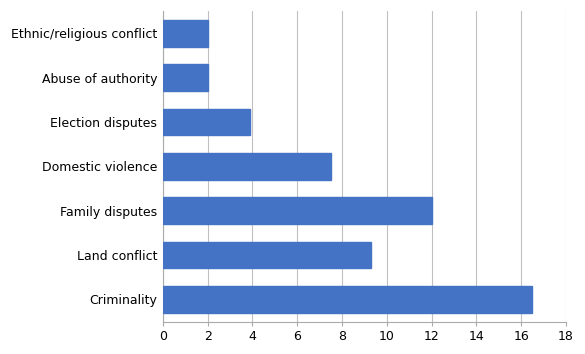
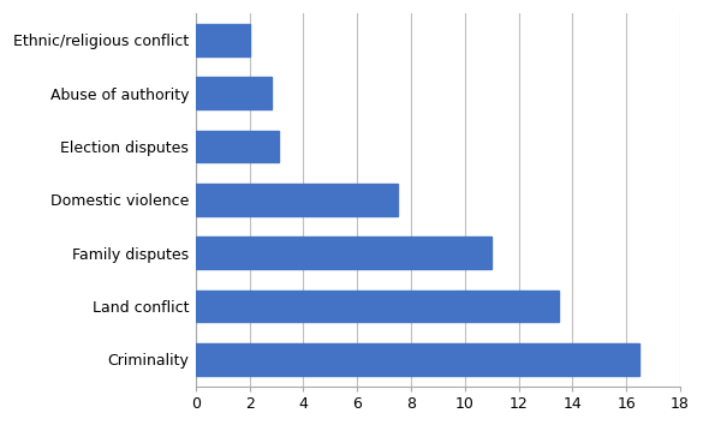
Abuse of authority: 2.0 -> 2.8
Election disputes: 3.9 -> 3.1
Family disputes: 12.0 -> 11.0
Land conflict: 9.3 -> 13.5
